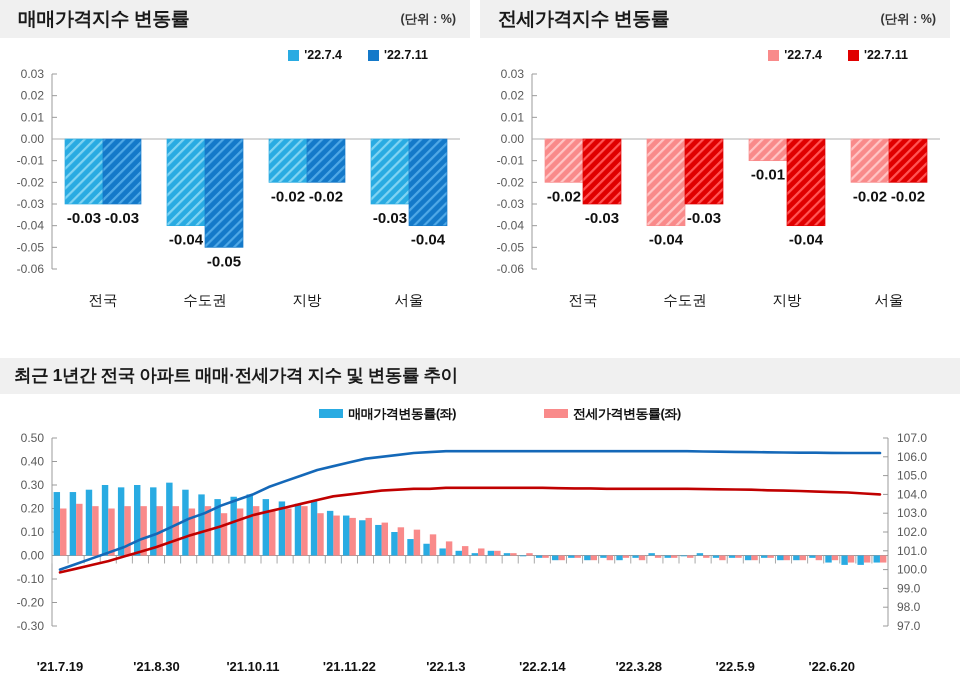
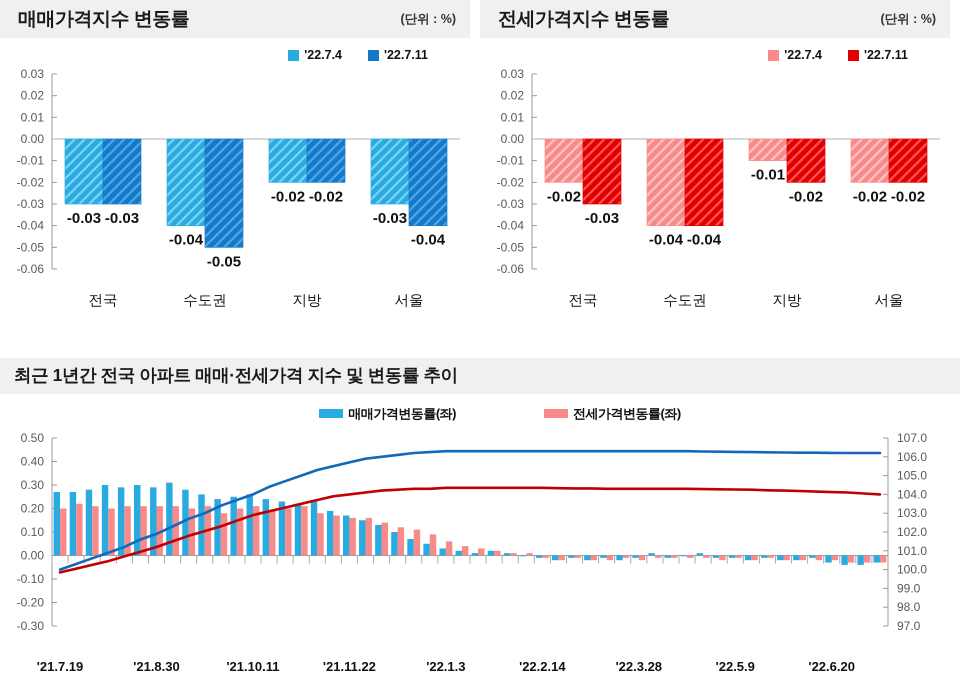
전세가격지수 변동률/'22.7.11/수도권: -0.03 -> -0.04
전세가격지수 변동률/'22.7.11/지방: -0.04 -> -0.02
